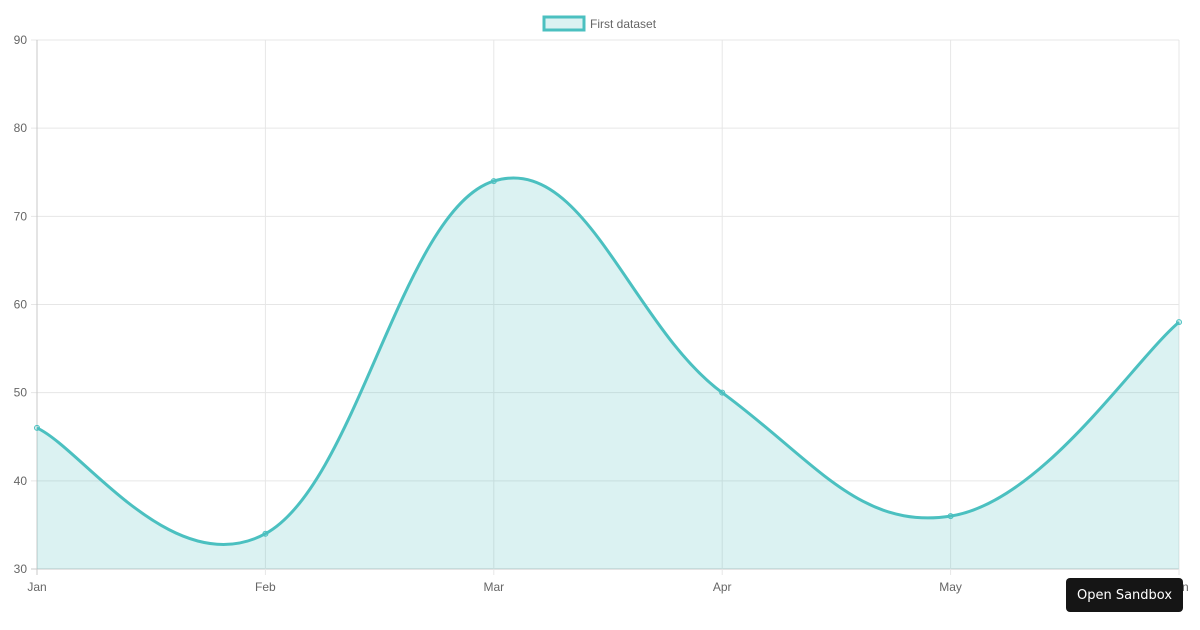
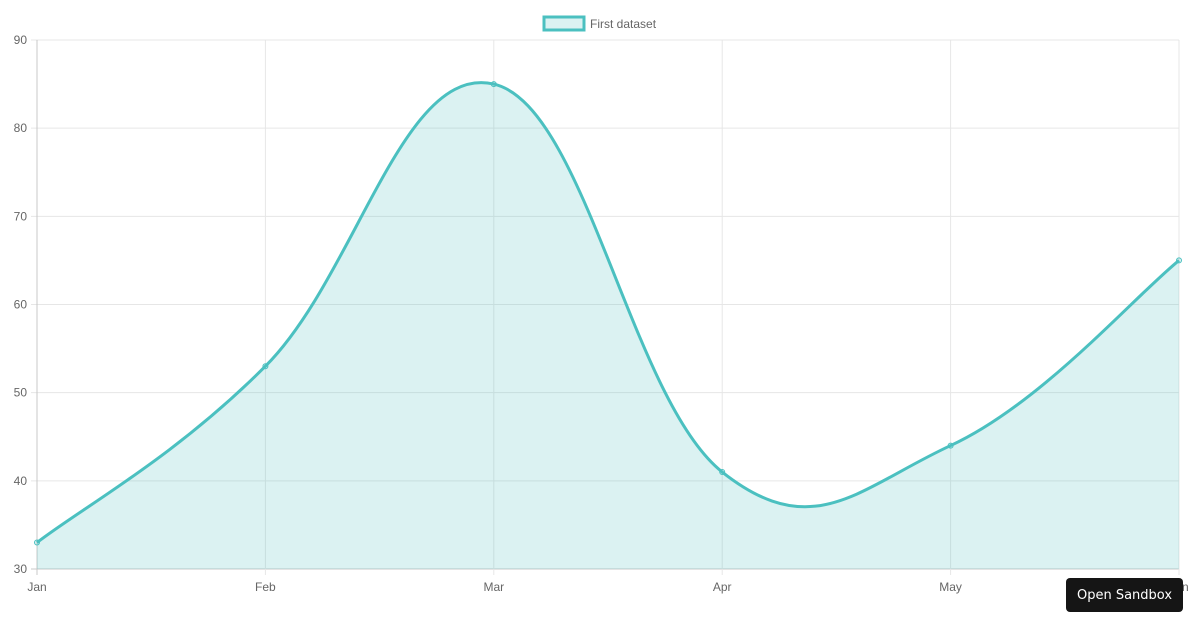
Jan: 46 -> 33
Feb: 34 -> 53
Mar: 74 -> 85
Apr: 50 -> 41
May: 36 -> 44
Jun: 58 -> 65
